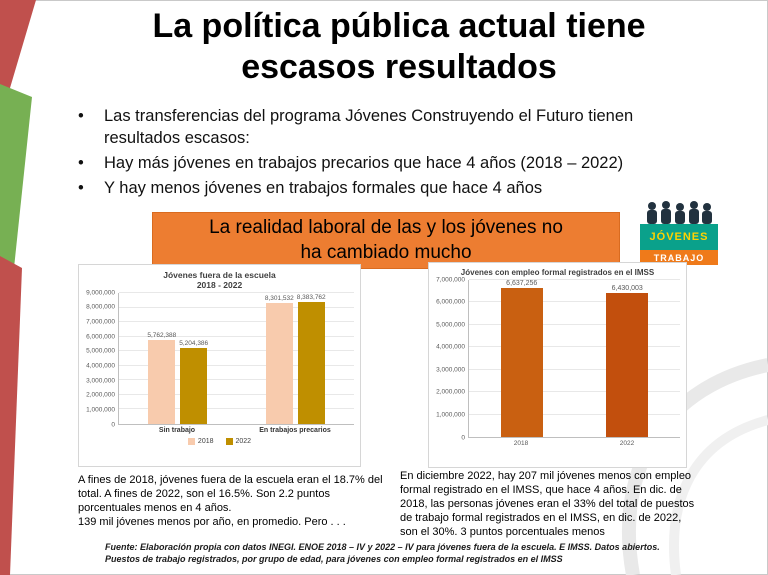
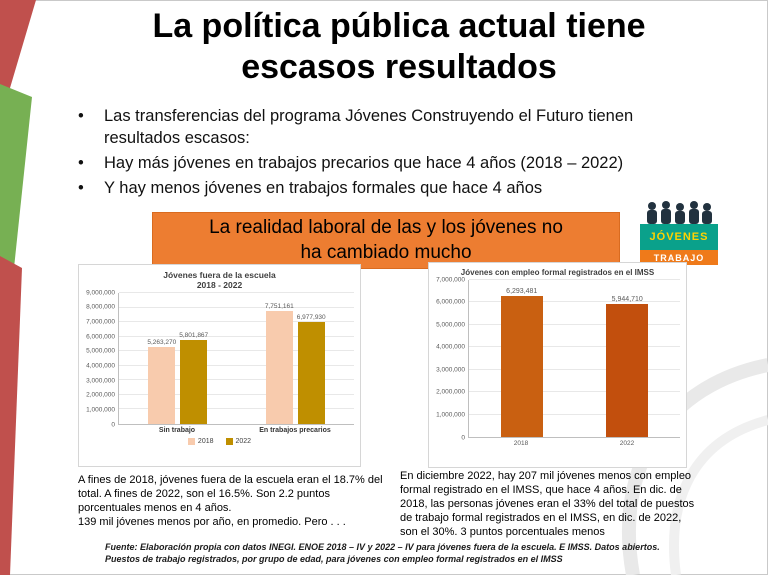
Jóvenes fuera de la escuela/2018/Sin trabajo: 5,762,388 -> 5,263,270
Jóvenes fuera de la escuela/2022/Sin trabajo: 5,204,386 -> 5,801,867
Jóvenes fuera de la escuela/2018/En trabajos precarios: 8,301,532 -> 7,751,161
Jóvenes fuera de la escuela/2022/En trabajos precarios: 8,383,762 -> 6,977,930
Jóvenes con empleo formal registrados en el IMSS/2018: 6,637,256 -> 6,293,481
Jóvenes con empleo formal registrados en el IMSS/2022: 6,430,003 -> 5,944,710
